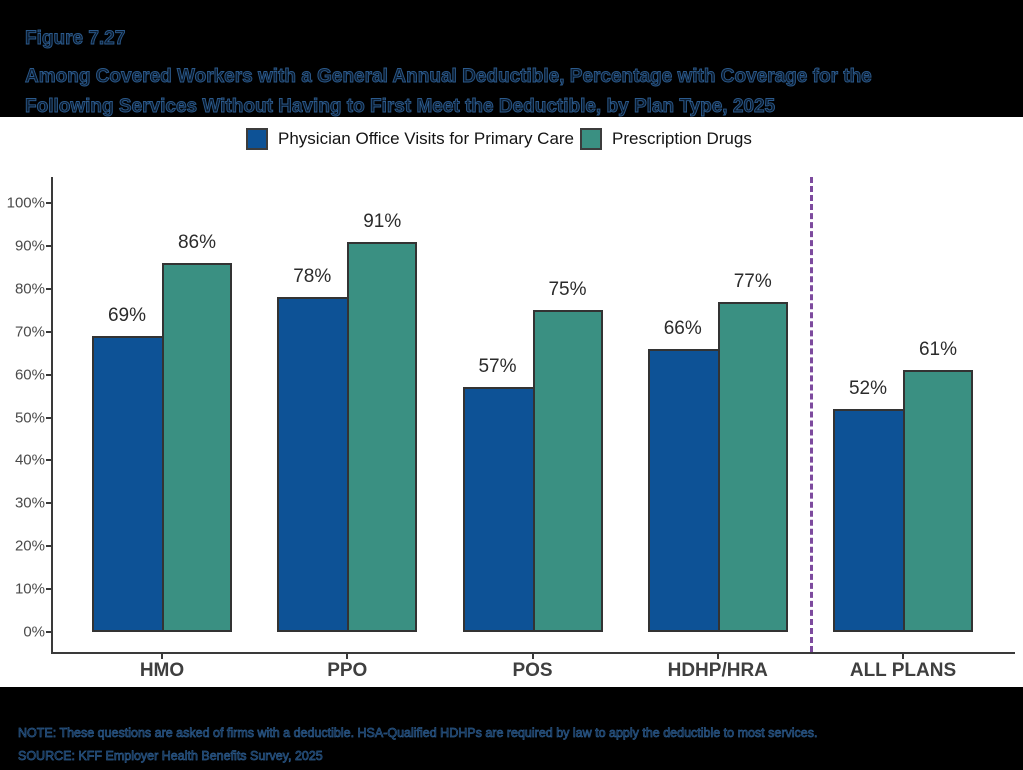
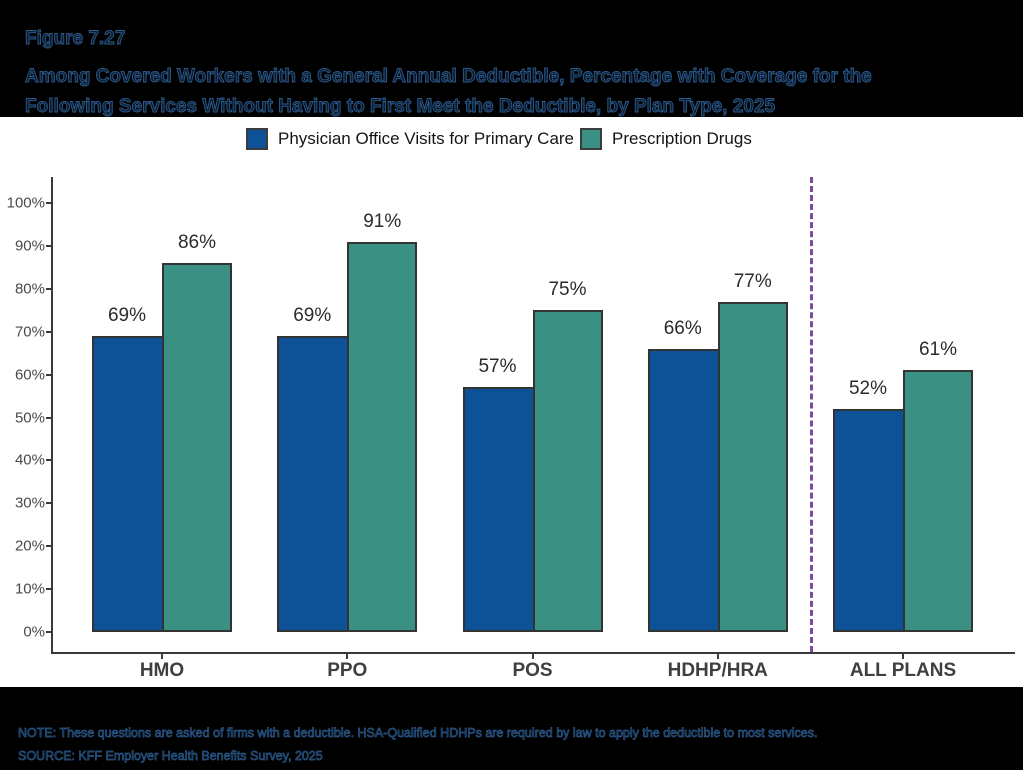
Physician Office Visits for Primary Care/PPO: 78% -> 69%
